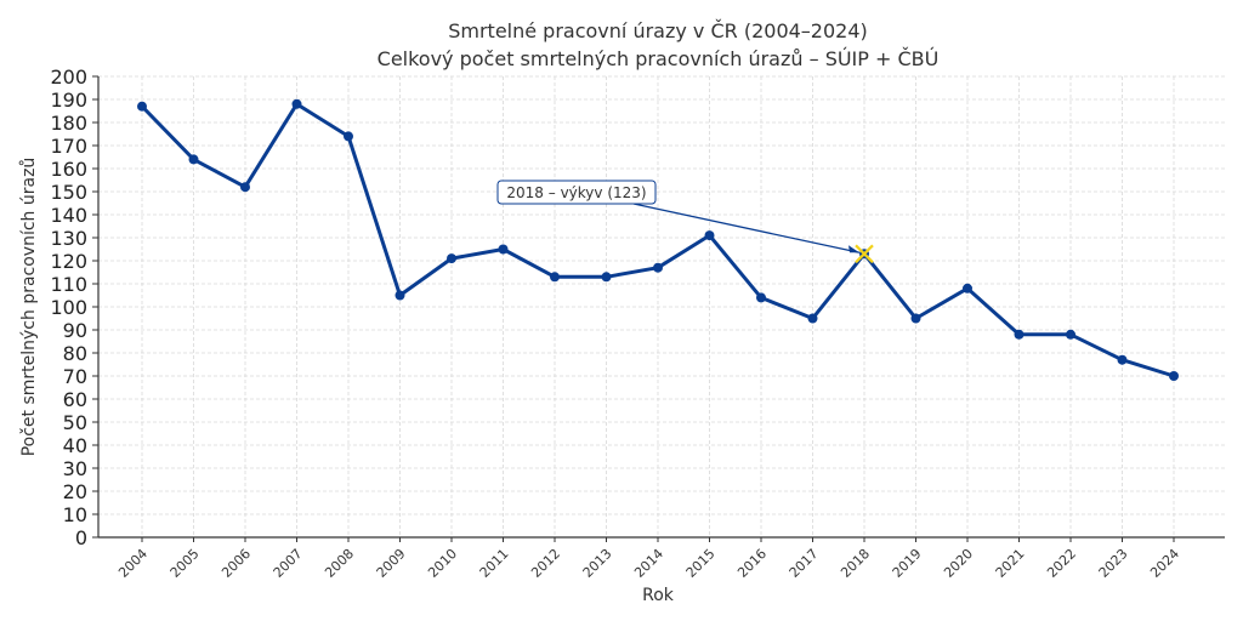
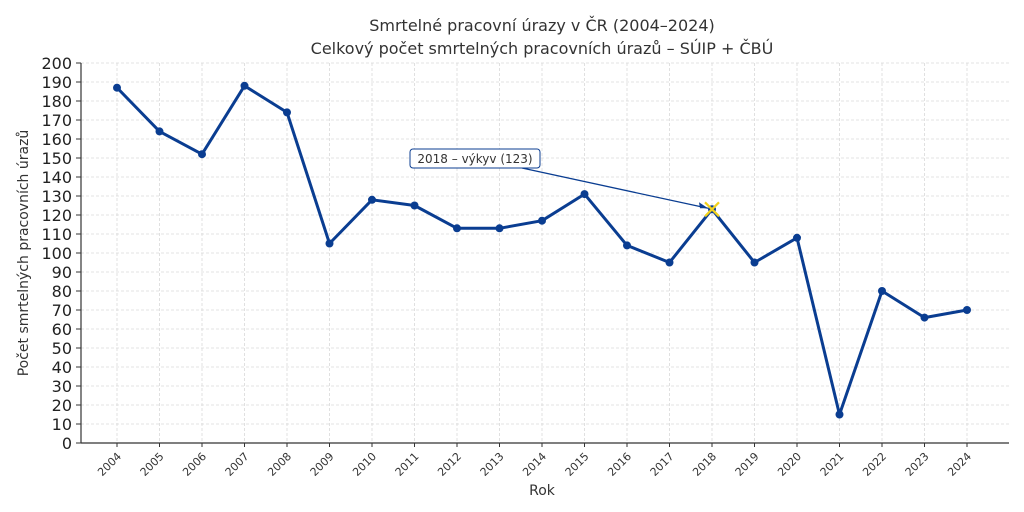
2010: 121 -> 128
2021: 88 -> 15
2022: 88 -> 80
2023: 77 -> 66
